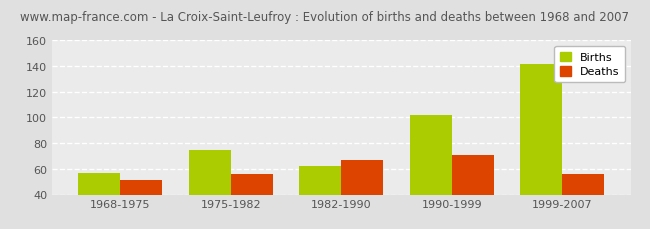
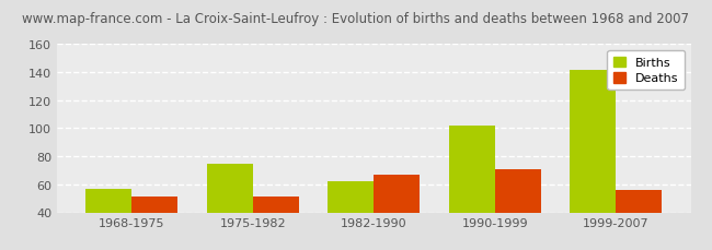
Deaths/1975-1982: 56 -> 51
